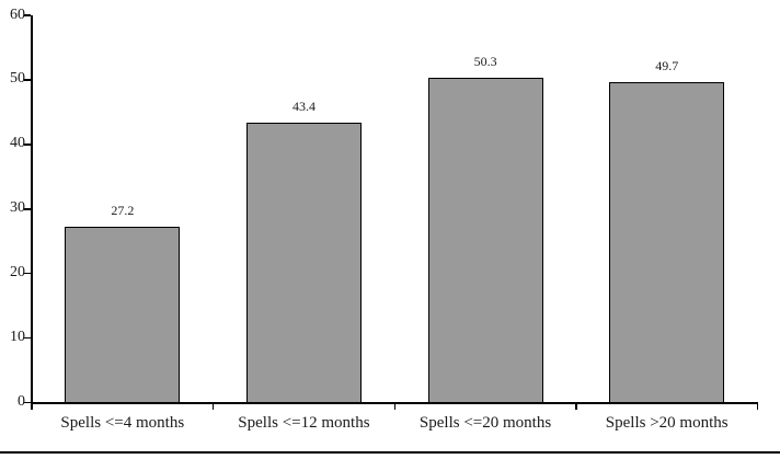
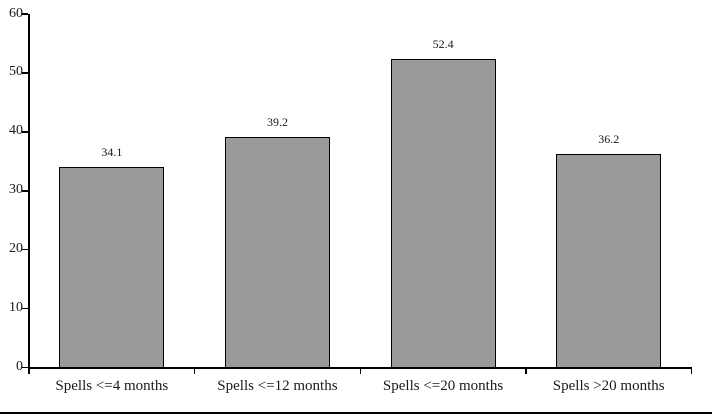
Spells <=4 months: 27.2 -> 34.1
Spells <=12 months: 43.4 -> 39.2
Spells <=20 months: 50.3 -> 52.4
Spells >20 months: 49.7 -> 36.2
